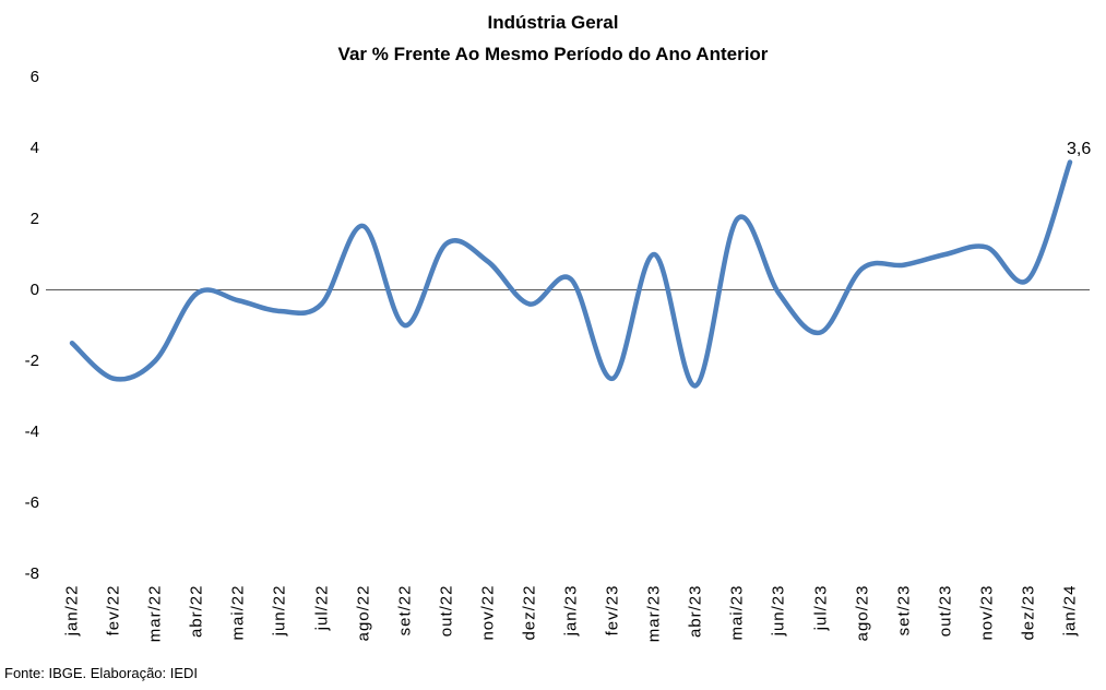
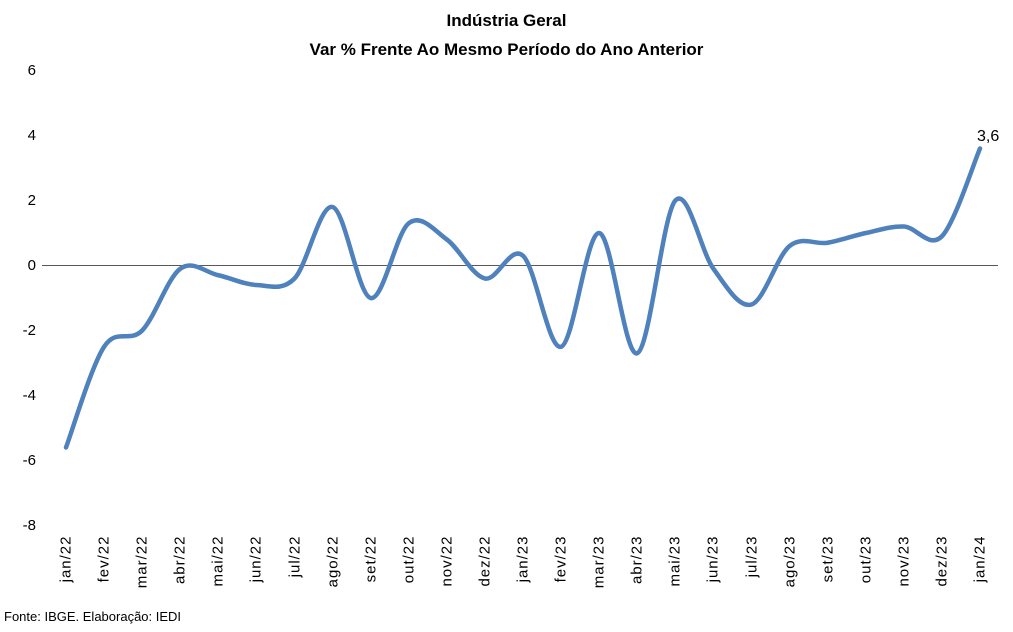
jan/22: -1.5 -> -5.6
dez/23: 0.3 -> 0.9
